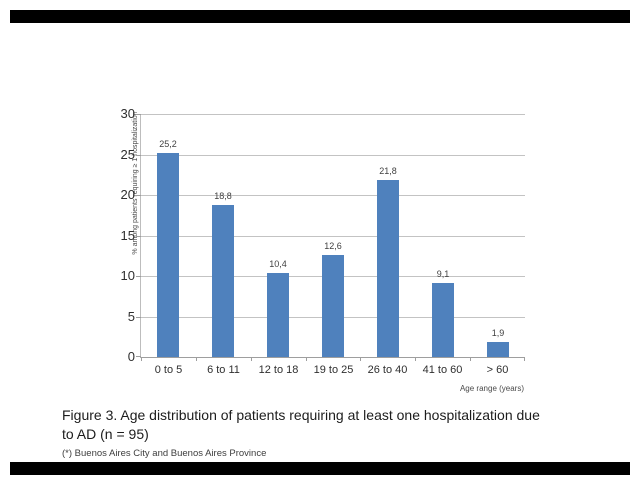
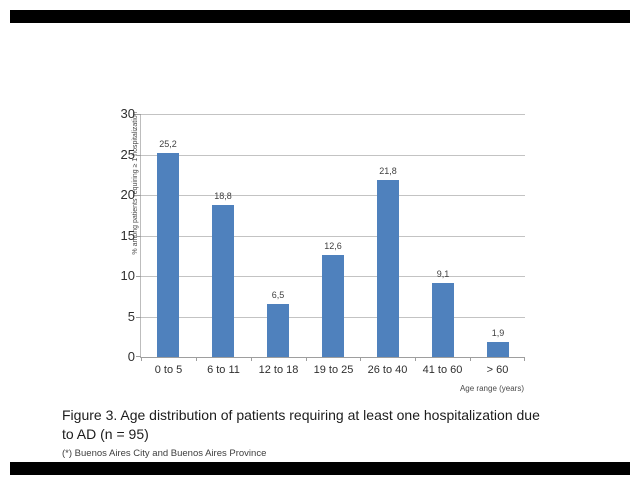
12 to 18: 10,4 -> 6,5
